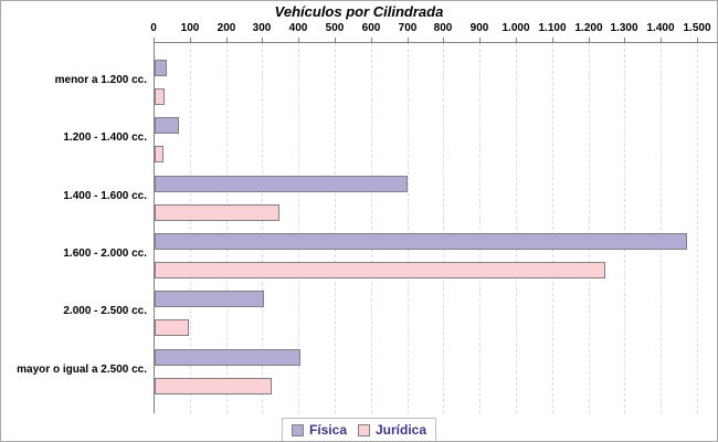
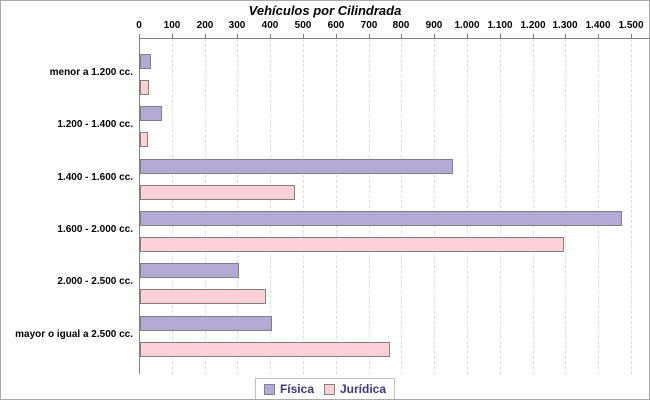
Física/1.400 - 1.600 cc.: 700 -> 950
Jurídica/1.400 - 1.600 cc.: 340 -> 470
Jurídica/1.600 - 2.000 cc.: 1240 -> 1290
Jurídica/2.000 - 2.500 cc.: 90 -> 380
Jurídica/mayor o igual a 2.500 cc.: 320 -> 760
